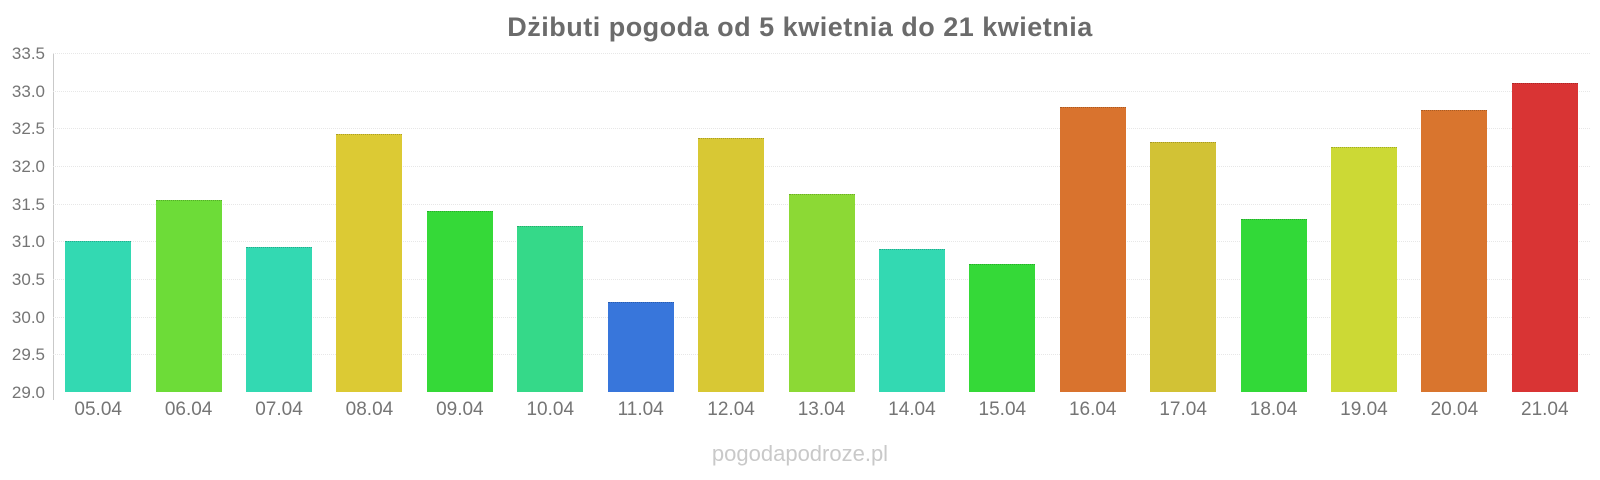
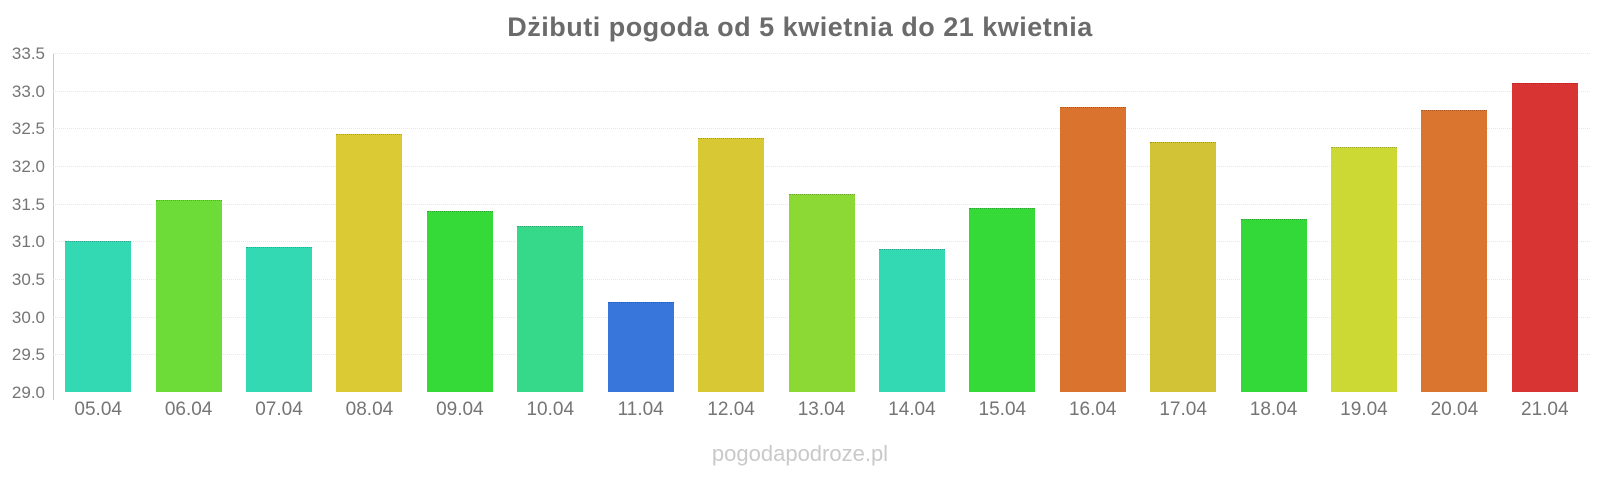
15.04: 30.7 -> 31.4
